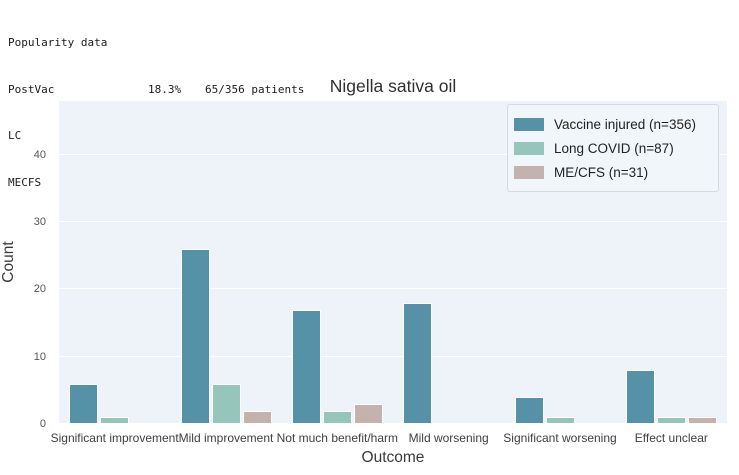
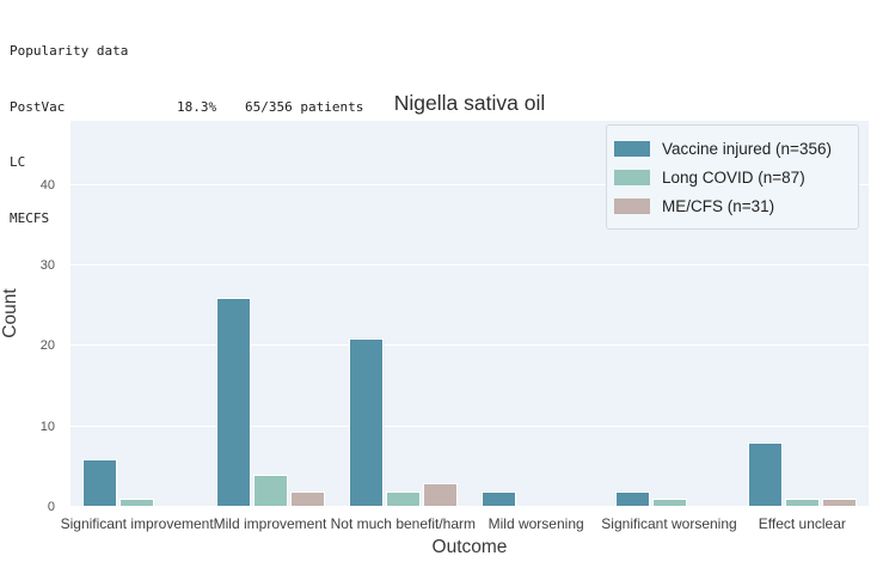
Long COVID (n=87)/Mild improvement: 6 -> 4
Vaccine injured (n=356)/Not much benefit/harm: 17 -> 21
Vaccine injured (n=356)/Mild worsening: 18 -> 2
Vaccine injured (n=356)/Significant worsening: 4 -> 2
